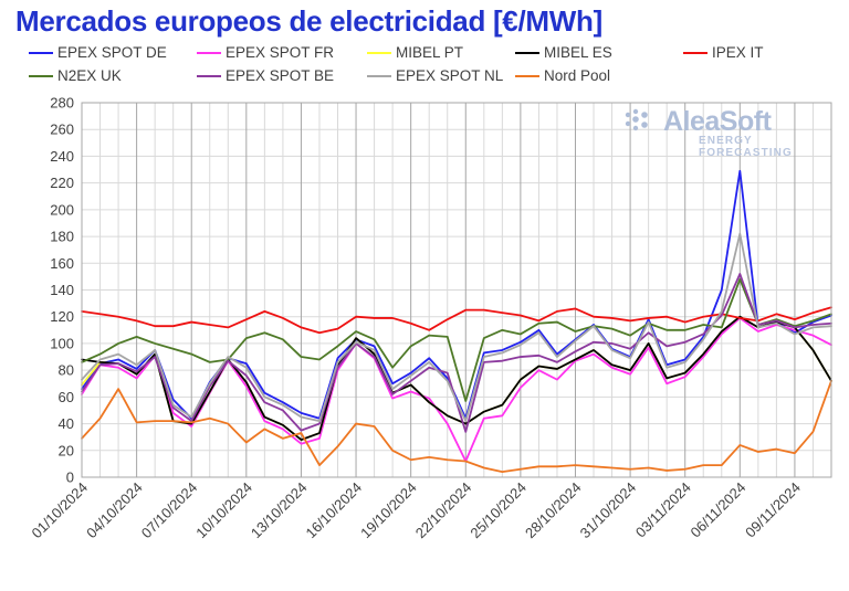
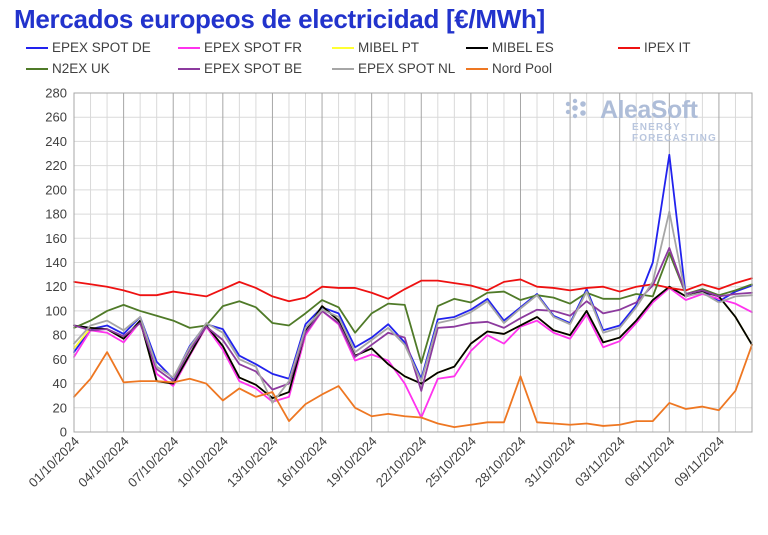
EPEX SPOT BE/01/10/2024: 64 -> 88
EPEX SPOT NL/13/10/2024: 45 -> 24
Nord Pool/16/10/2024: 40 -> 31
Nord Pool/28/10/2024: 9 -> 46
